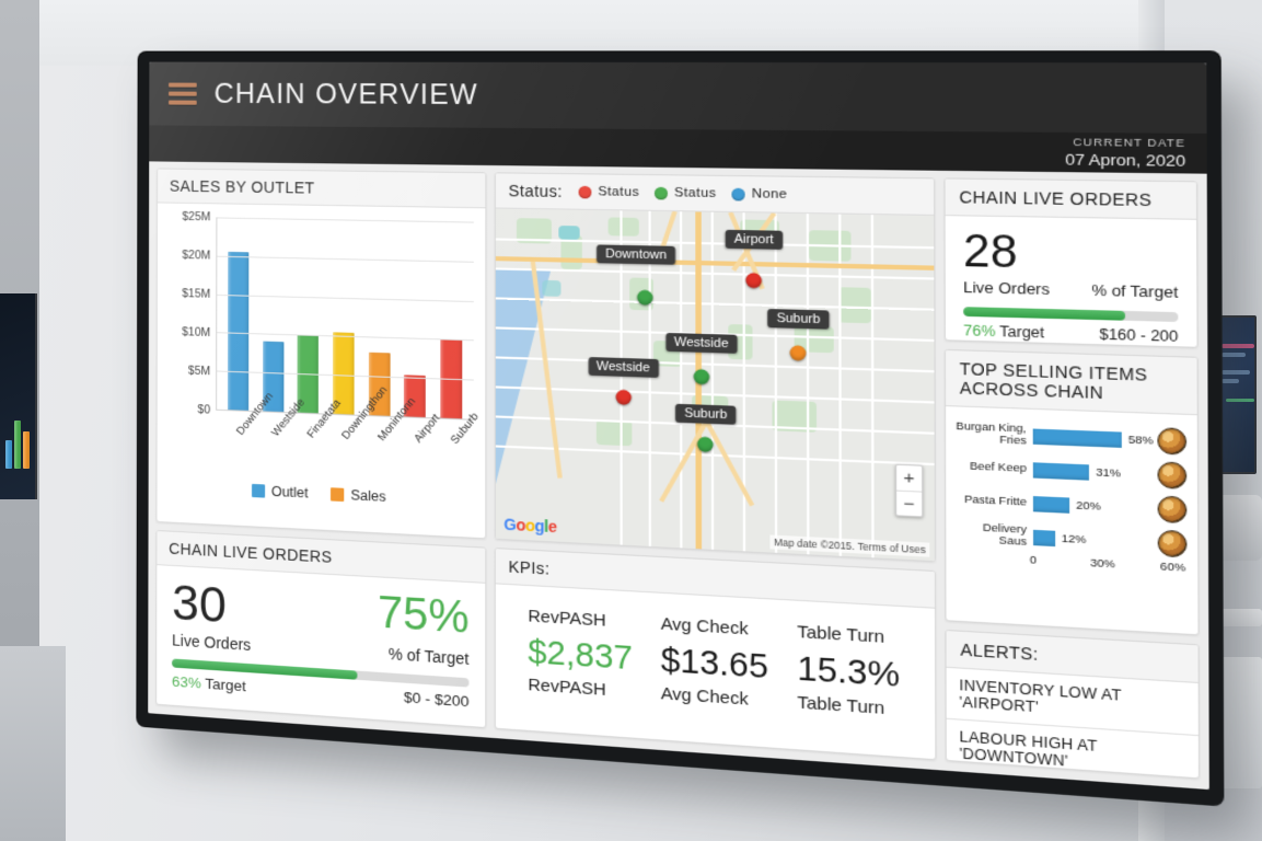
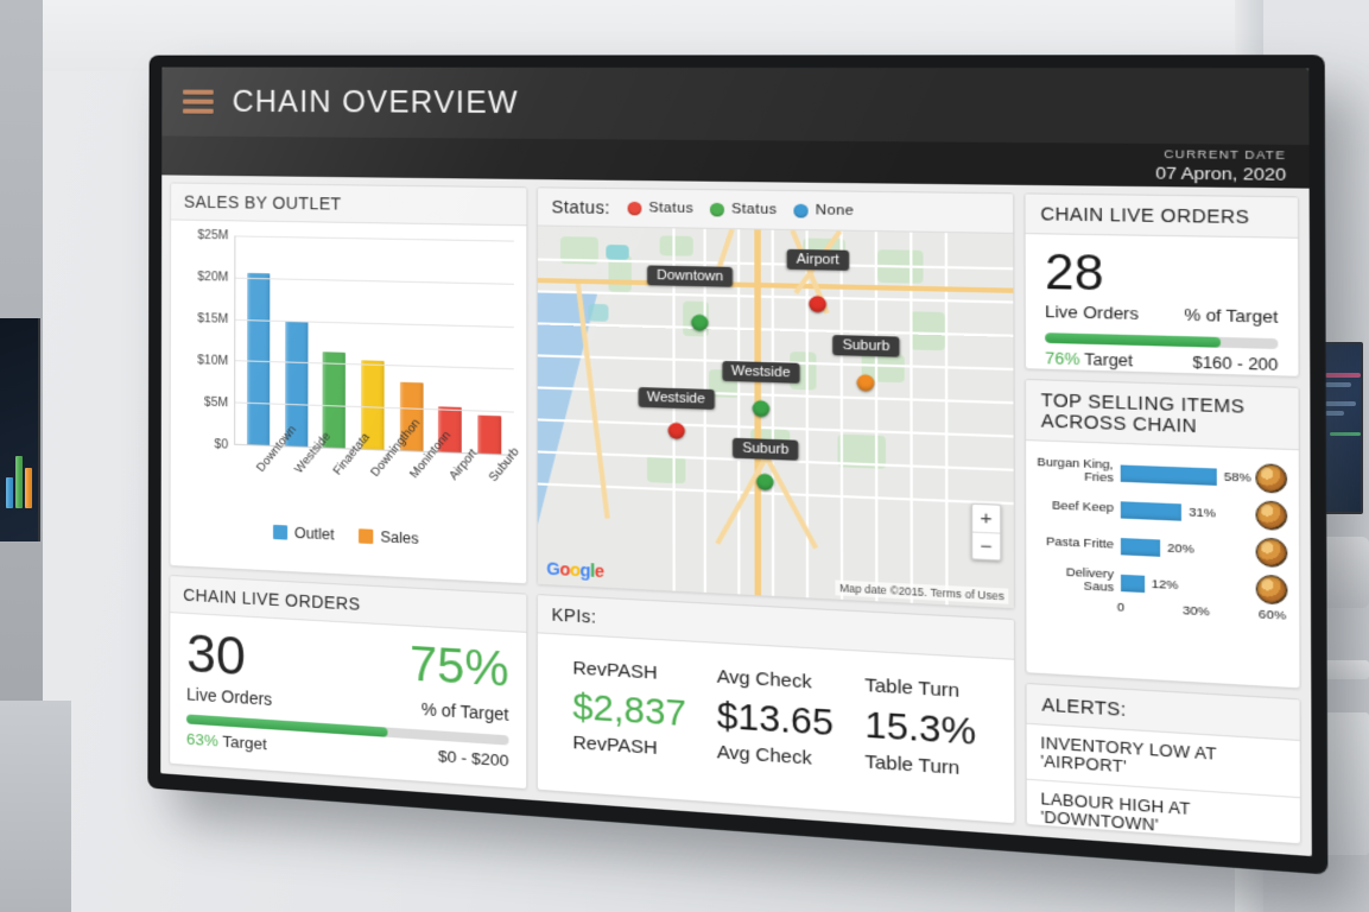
Westside: $9M -> $15M
Finaetata: $10M -> $11M
Suburb: $10M -> $4M
